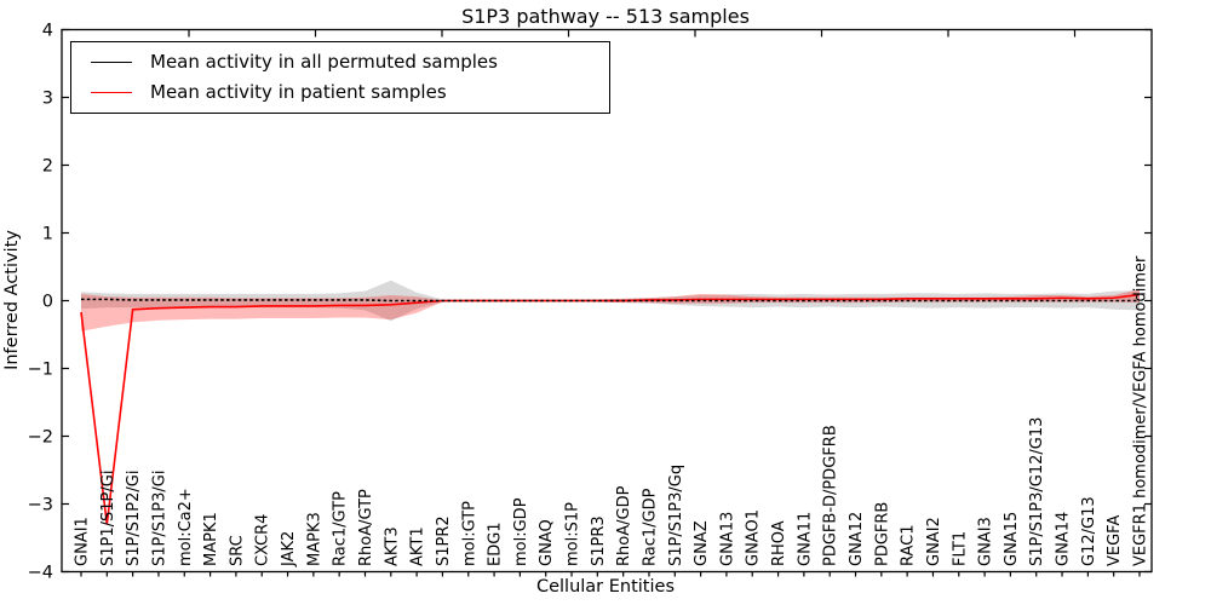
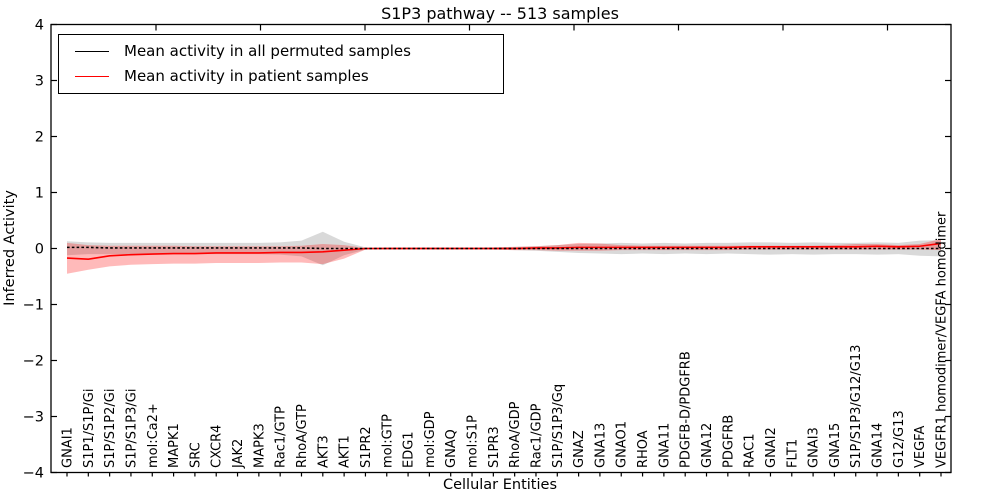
Mean activity in patient samples/S1P1/S1P/Gi: -3.3 -> -0.2
